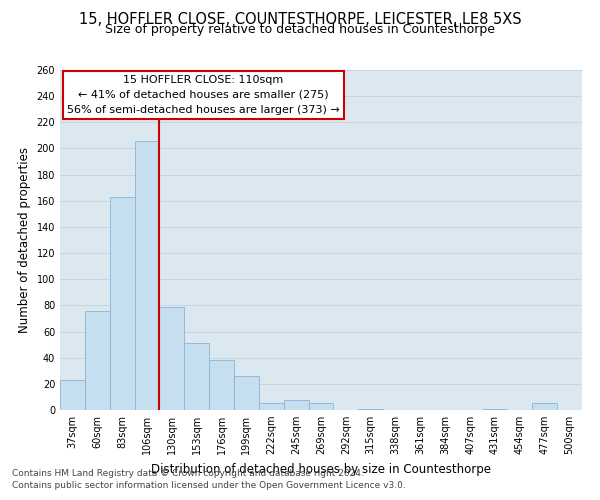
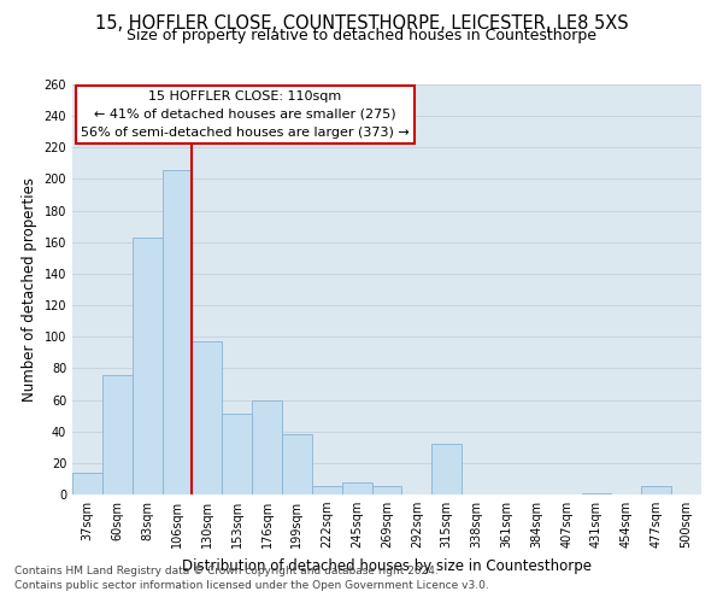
37sqm: 23 -> 14
130sqm: 79 -> 97
176sqm: 38 -> 60
199sqm: 26 -> 38
315sqm: 1 -> 32
